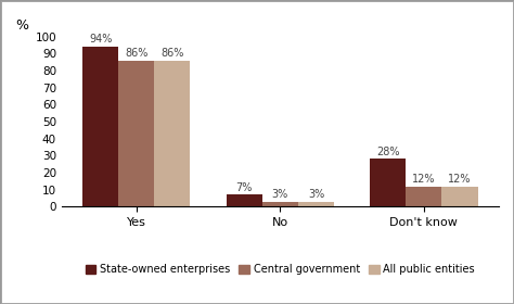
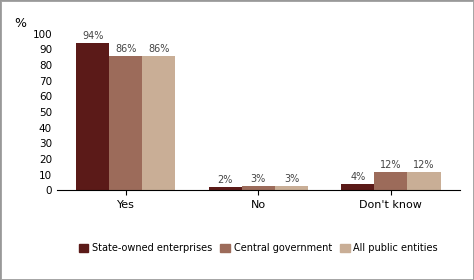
State-owned enterprises/No: 7% -> 2%
State-owned enterprises/Don't know: 28% -> 4%
